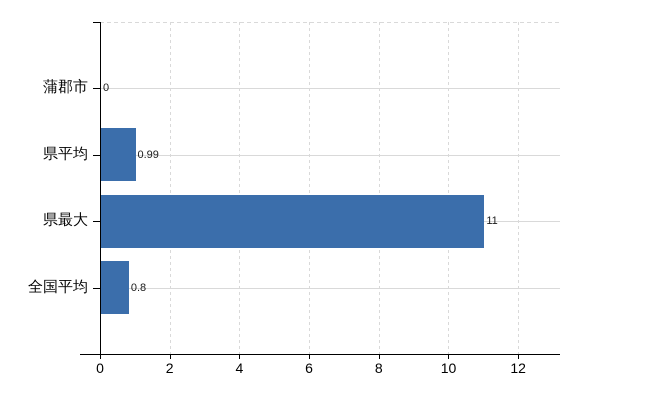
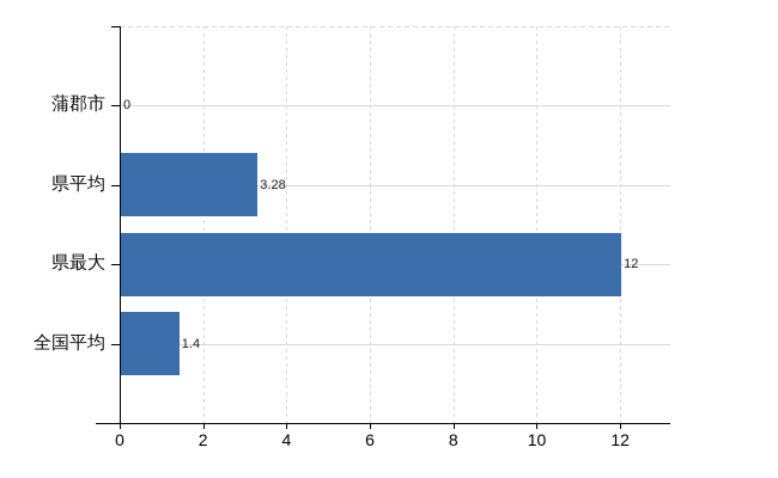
県平均: 0.99 -> 3.28
県最大: 11 -> 12
全国平均: 0.8 -> 1.4
